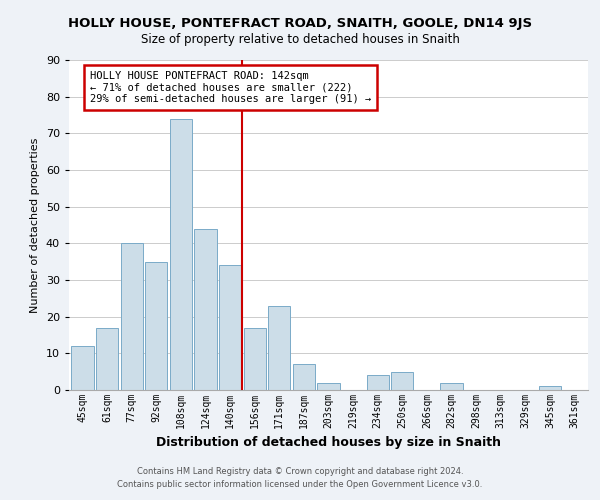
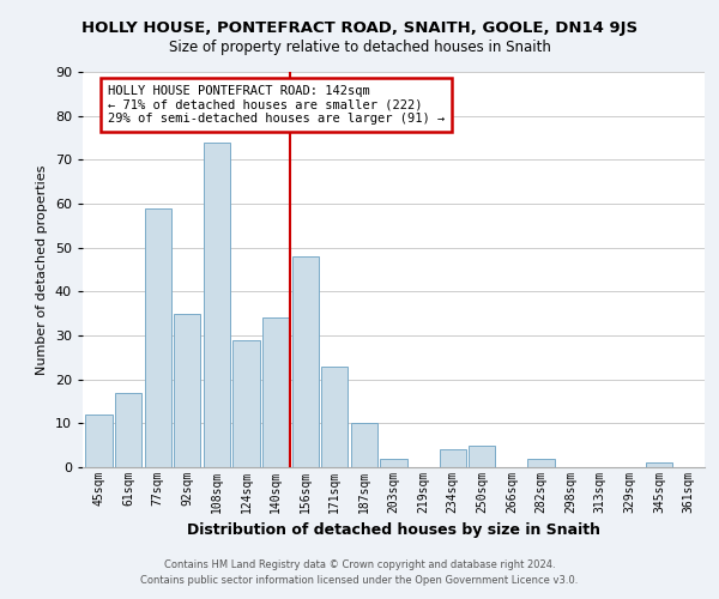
77sqm: 40 -> 59
124sqm: 44 -> 29
156sqm: 17 -> 48
187sqm: 7 -> 10
